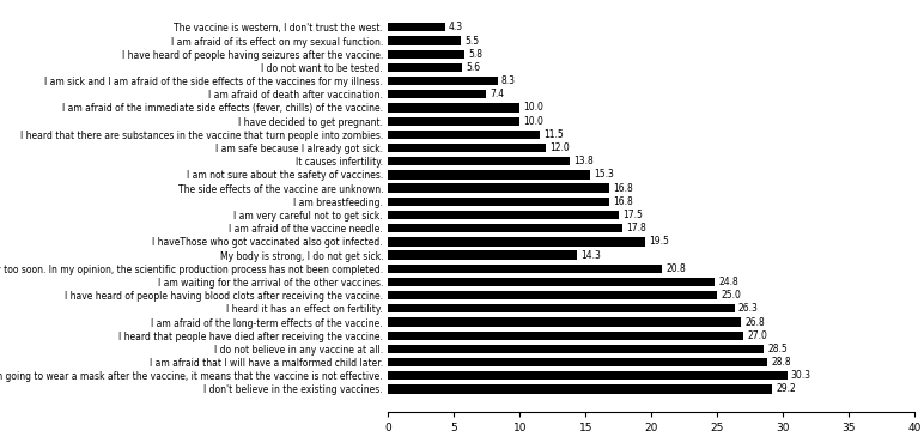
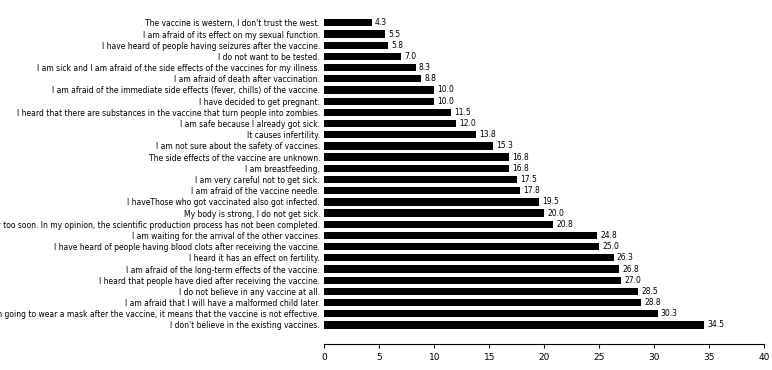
I do not want to be tested.: 5.6 -> 7.0
I am afraid of death after vaccination.: 7.4 -> 8.8
My body is strong, I do not get sick.: 14.3 -> 20.0
I don't believe in the existing vaccines.: 29.2 -> 34.5
